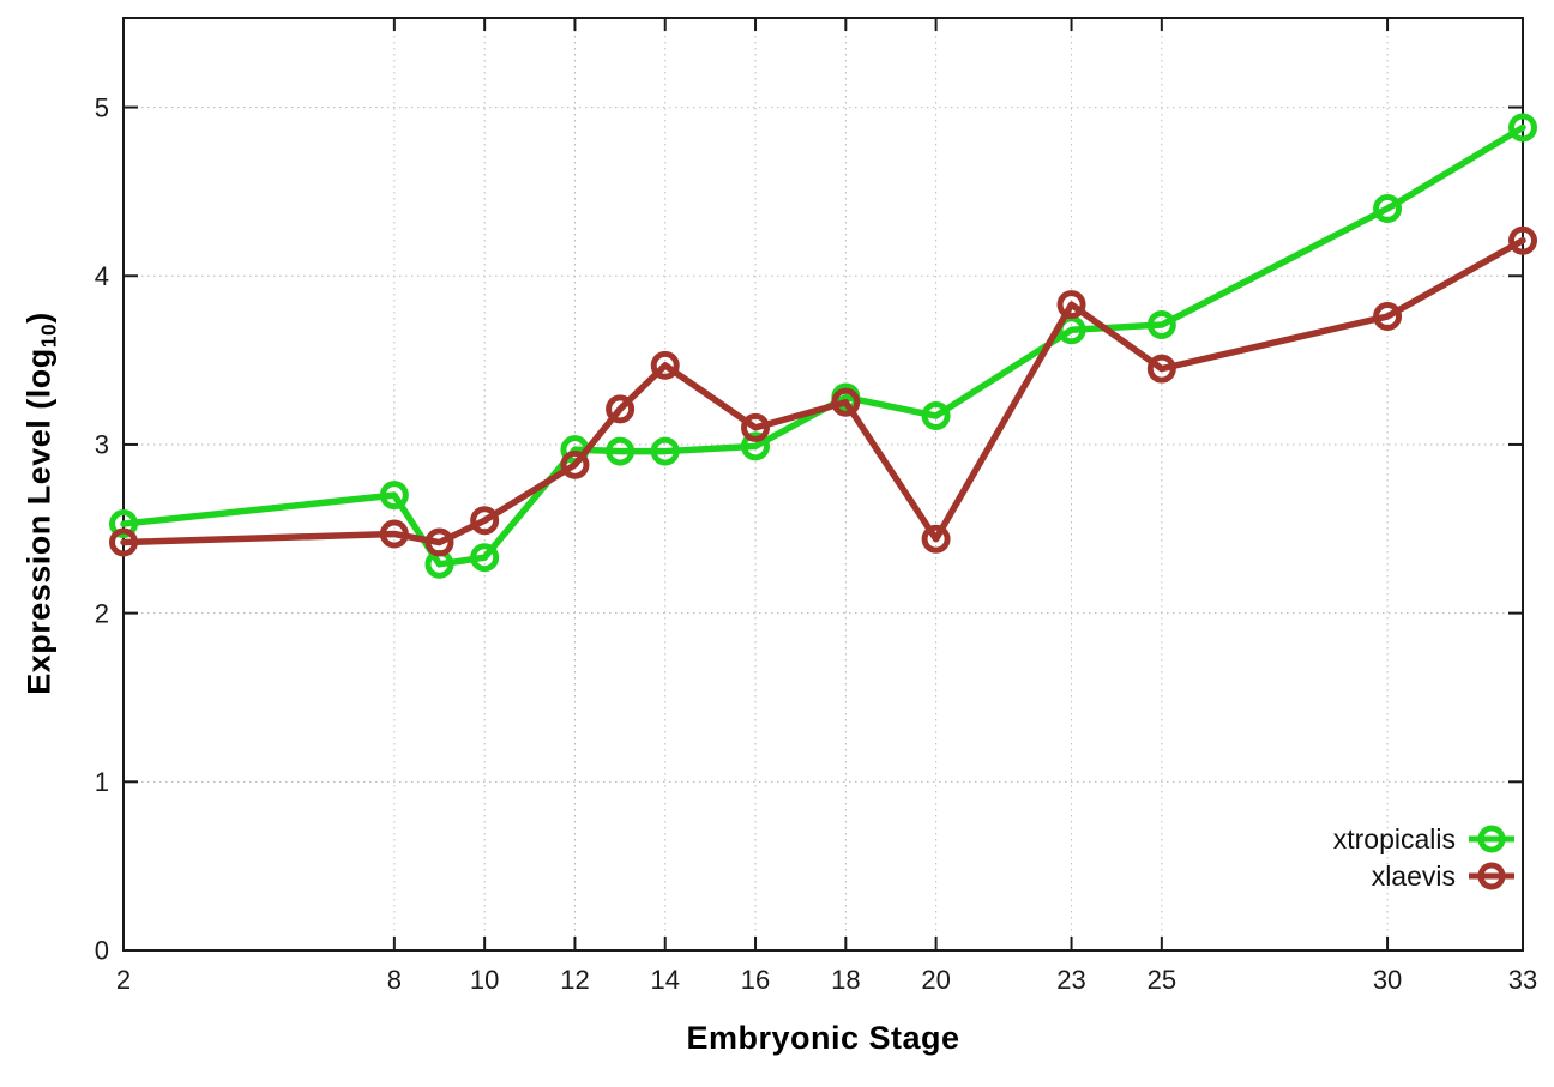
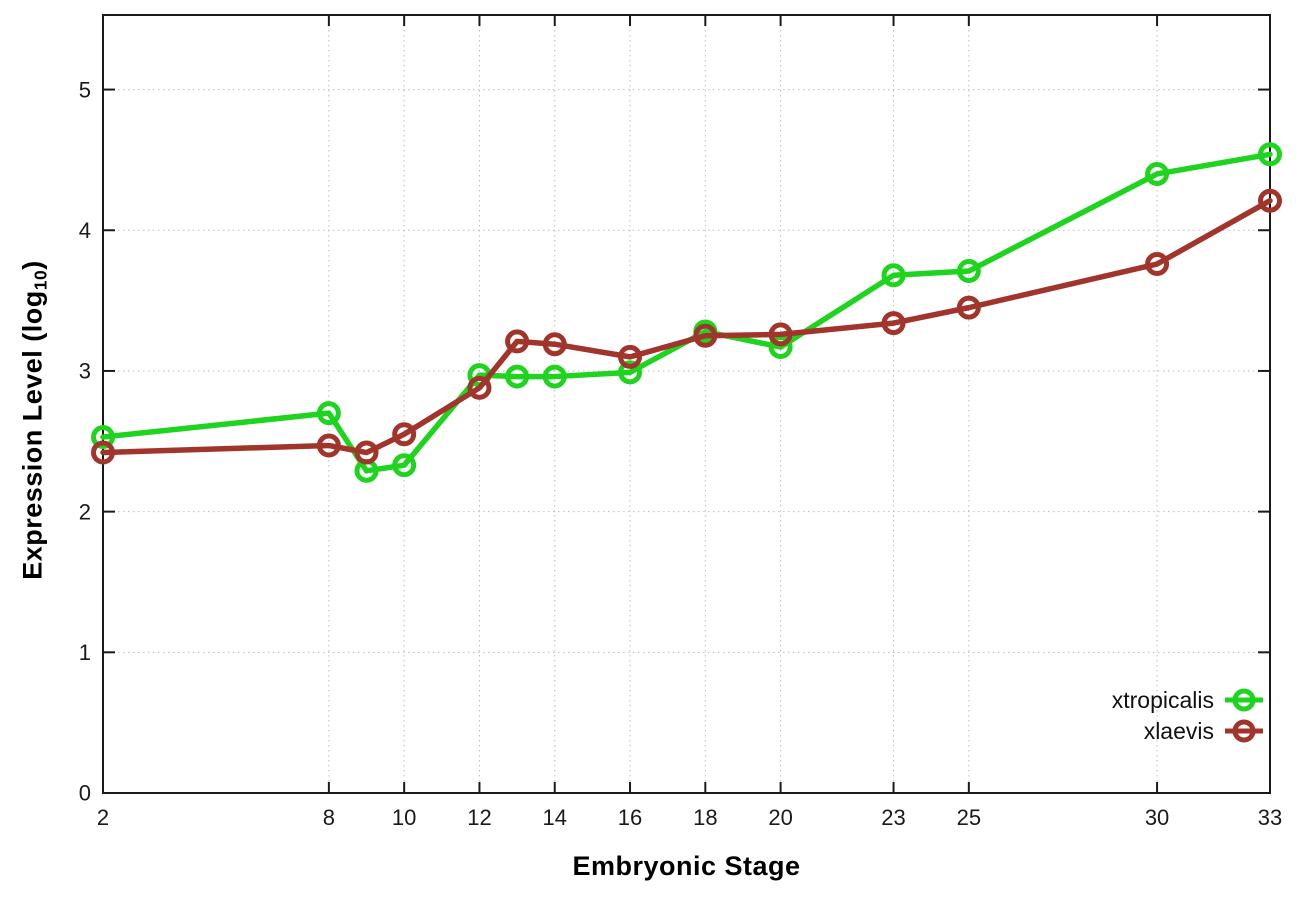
xlaevis/14: 3.47 -> 3.19
xlaevis/20: 2.44 -> 3.26
xlaevis/23: 3.83 -> 3.34
xtropicalis/33: 4.88 -> 4.54
